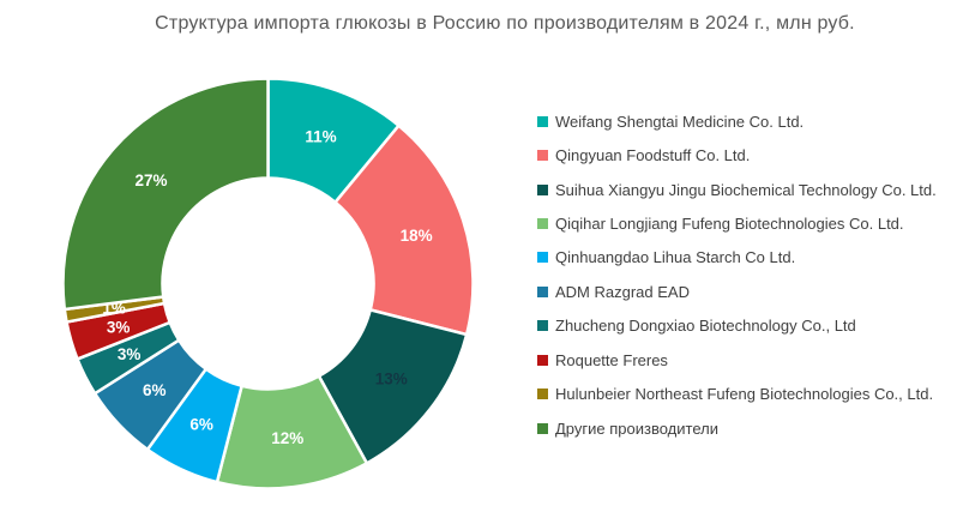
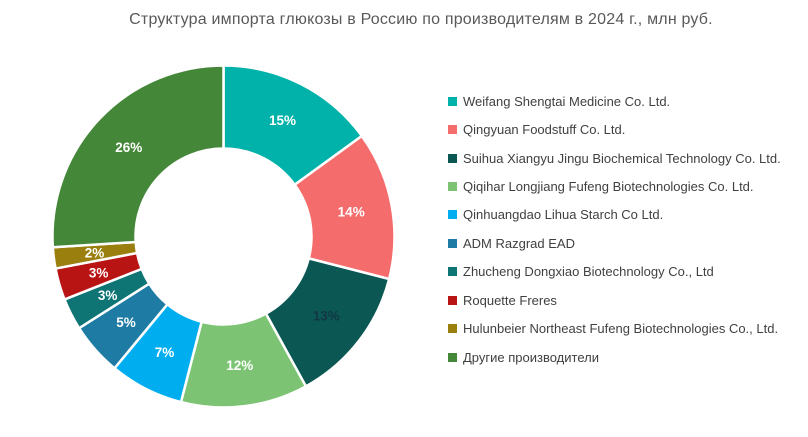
Weifang Shengtai Medicine Co. Ltd.: 11% -> 15%
Qingyuan Foodstuff Co. Ltd.: 18% -> 14%
Qinhuangdao Lihua Starch Co Ltd.: 6% -> 7%
ADM Razgrad EAD: 6% -> 5%
Hulunbeier Northeast Fufeng Biotechnologies Co., Ltd.: 1% -> 2%
Другие производители: 27% -> 26%
